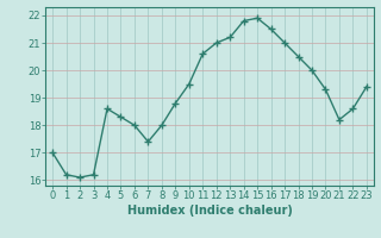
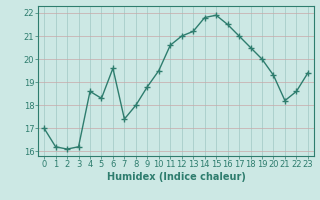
6: 18.0 -> 19.6
